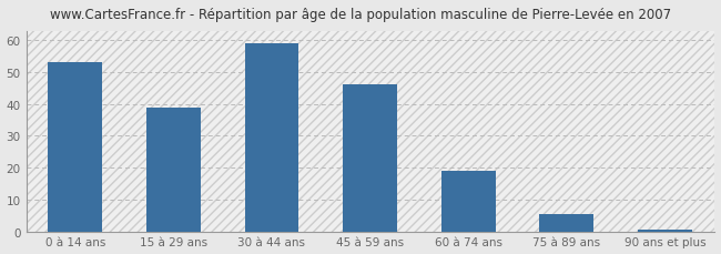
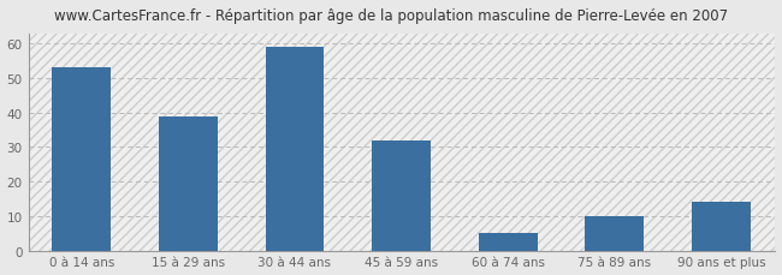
45 à 59 ans: 46.0 -> 32.0
60 à 74 ans: 19.0 -> 5.0
75 à 89 ans: 5.5 -> 10.0
90 ans et plus: 0.5 -> 14.0
